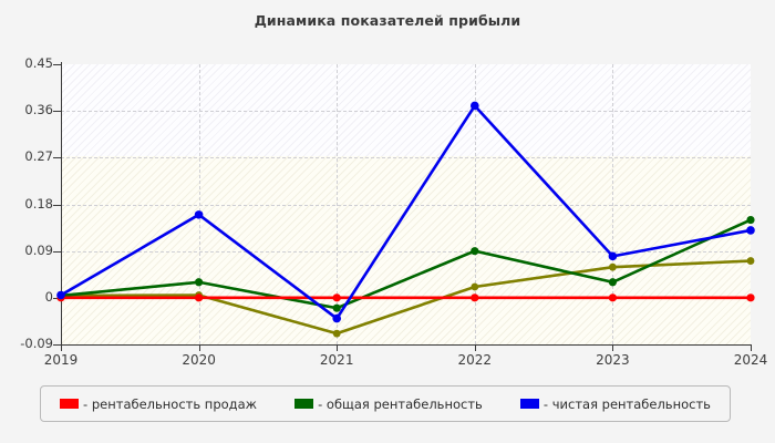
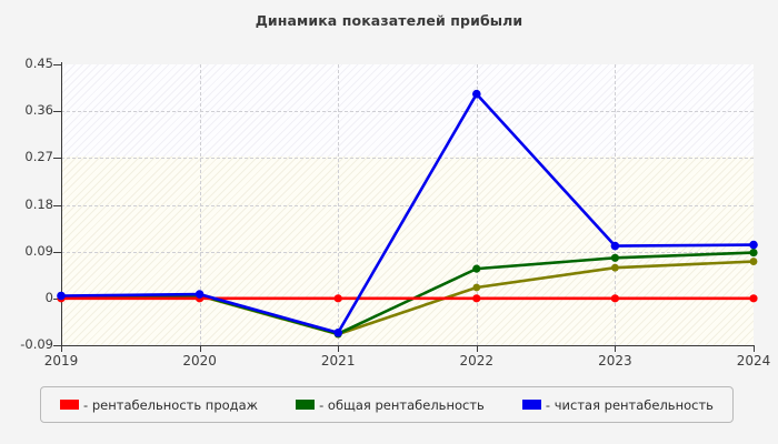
- общая рентабельность/2020: 0.03 -> 0.01
- чистая рентабельность/2020: 0.16 -> 0.01
- общая рентабельность/2021: -0.02 -> -0.07
- чистая рентабельность/2021: -0.04 -> -0.07
- общая рентабельность/2022: 0.09 -> 0.06
- чистая рентабельность/2022: 0.37 -> 0.39
- общая рентабельность/2023: 0.03 -> 0.08
- чистая рентабельность/2023: 0.08 -> 0.10
- общая рентабельность/2024: 0.15 -> 0.09
- чистая рентабельность/2024: 0.13 -> 0.10
